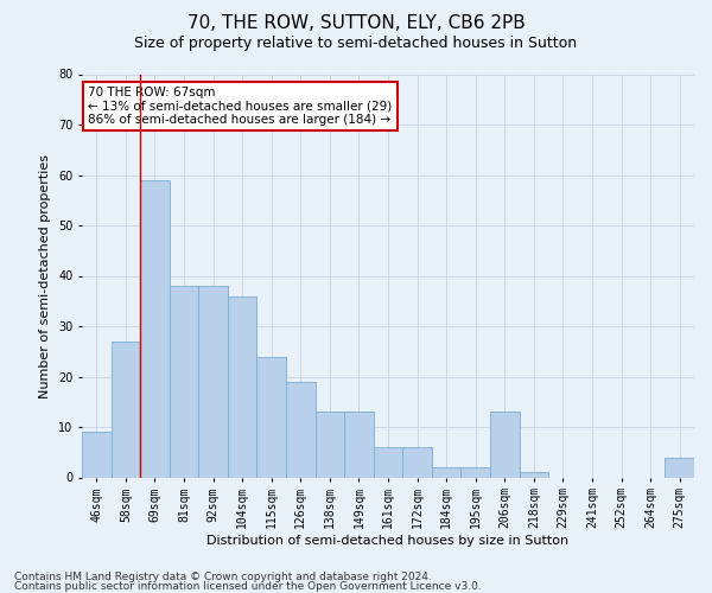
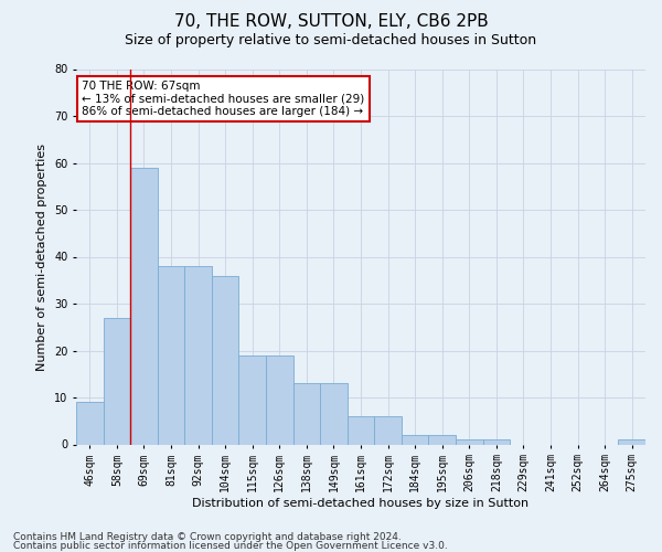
115sqm: 24 -> 19
206sqm: 13 -> 1
275sqm: 4 -> 1
